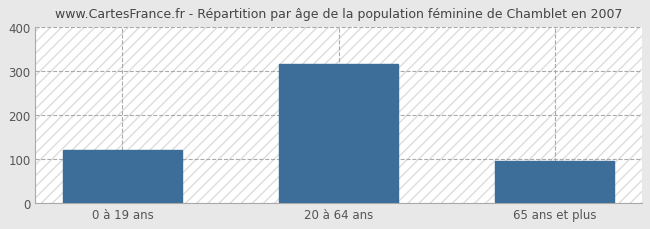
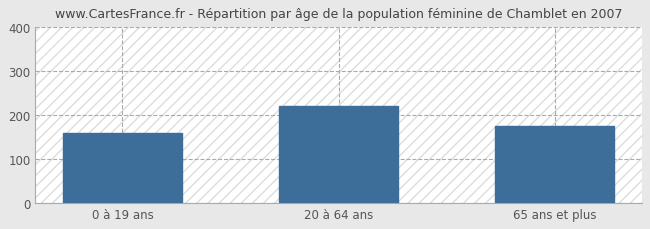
0 à 19 ans: 120 -> 160
20 à 64 ans: 315 -> 220
65 ans et plus: 95 -> 175
